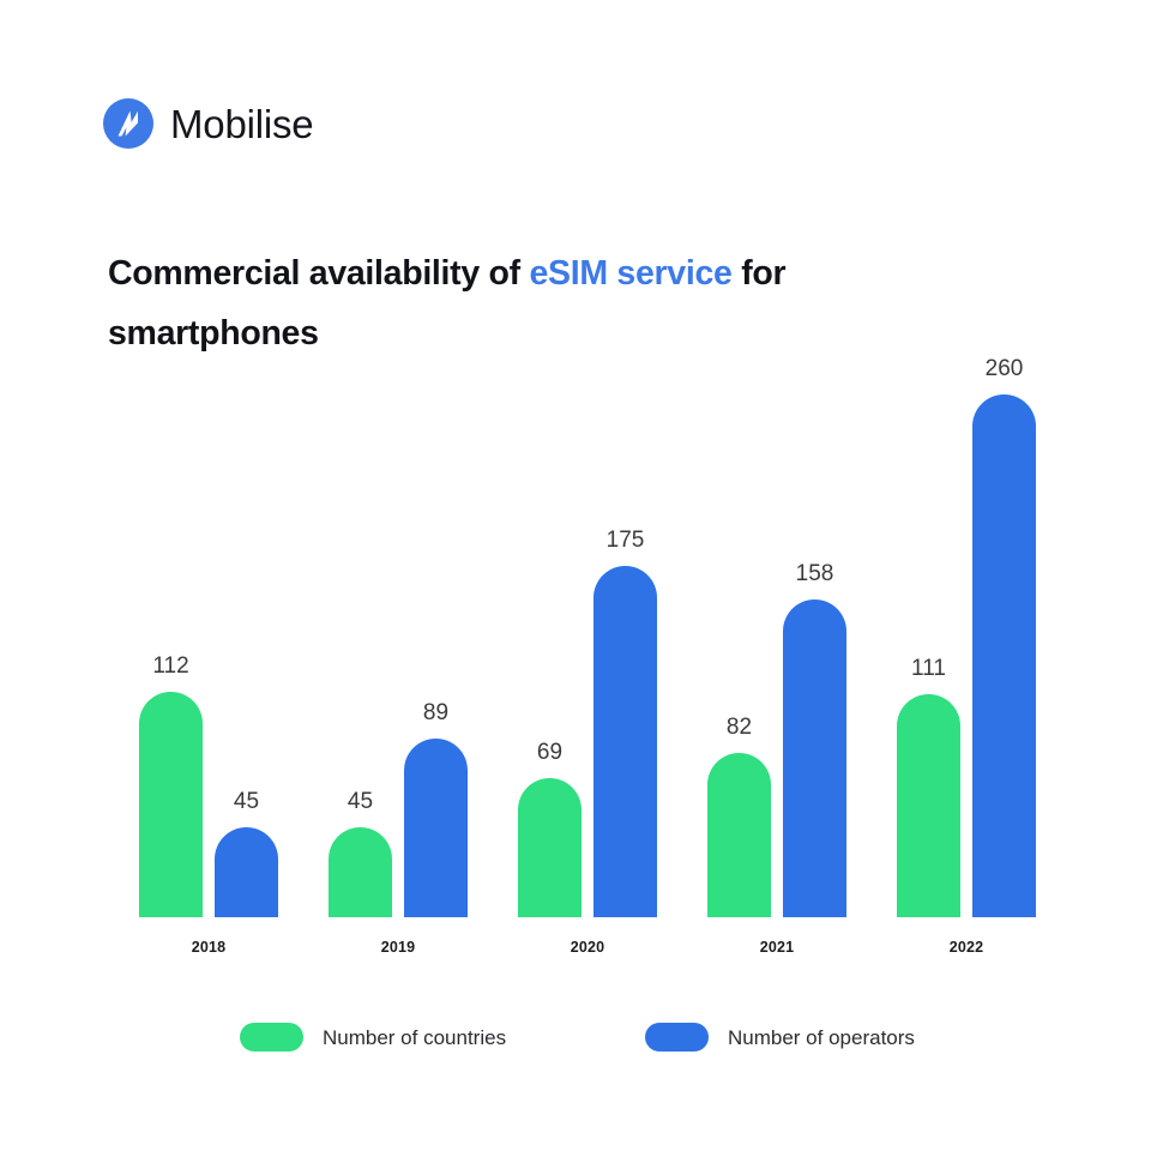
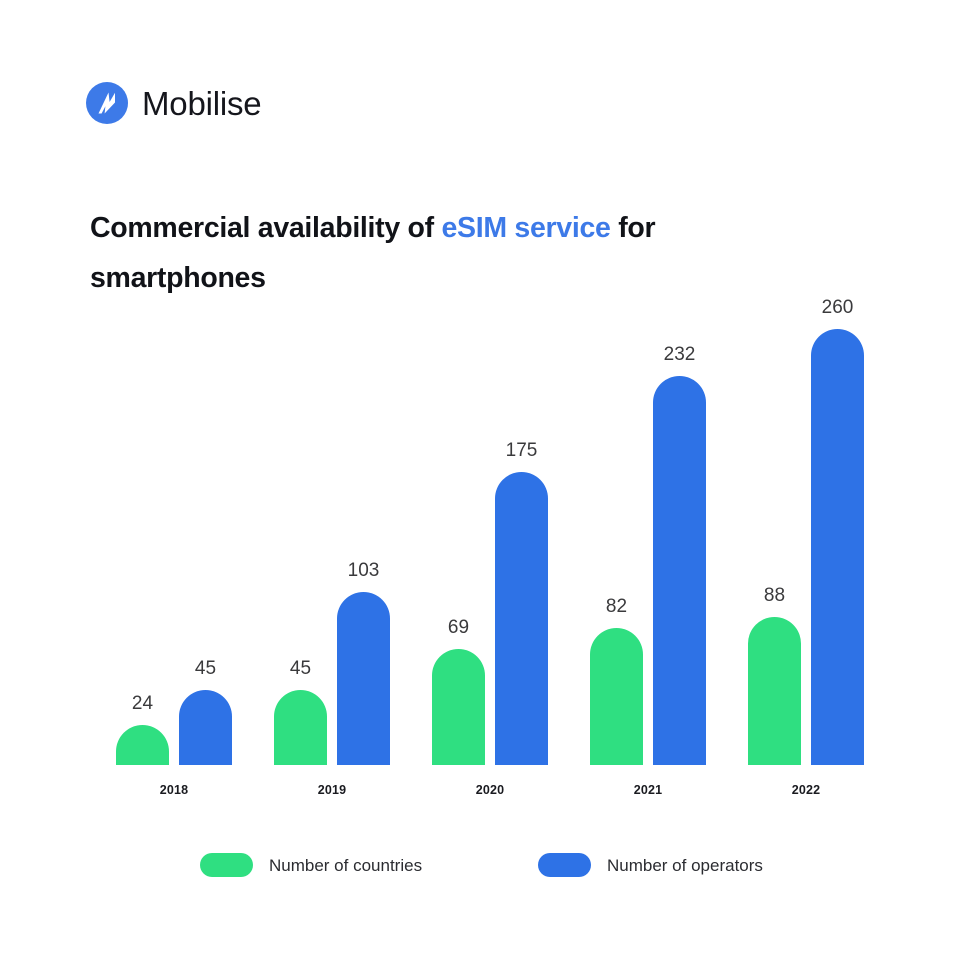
Number of countries/2018: 112 -> 24
Number of operators/2019: 89 -> 103
Number of operators/2021: 158 -> 232
Number of countries/2022: 111 -> 88
